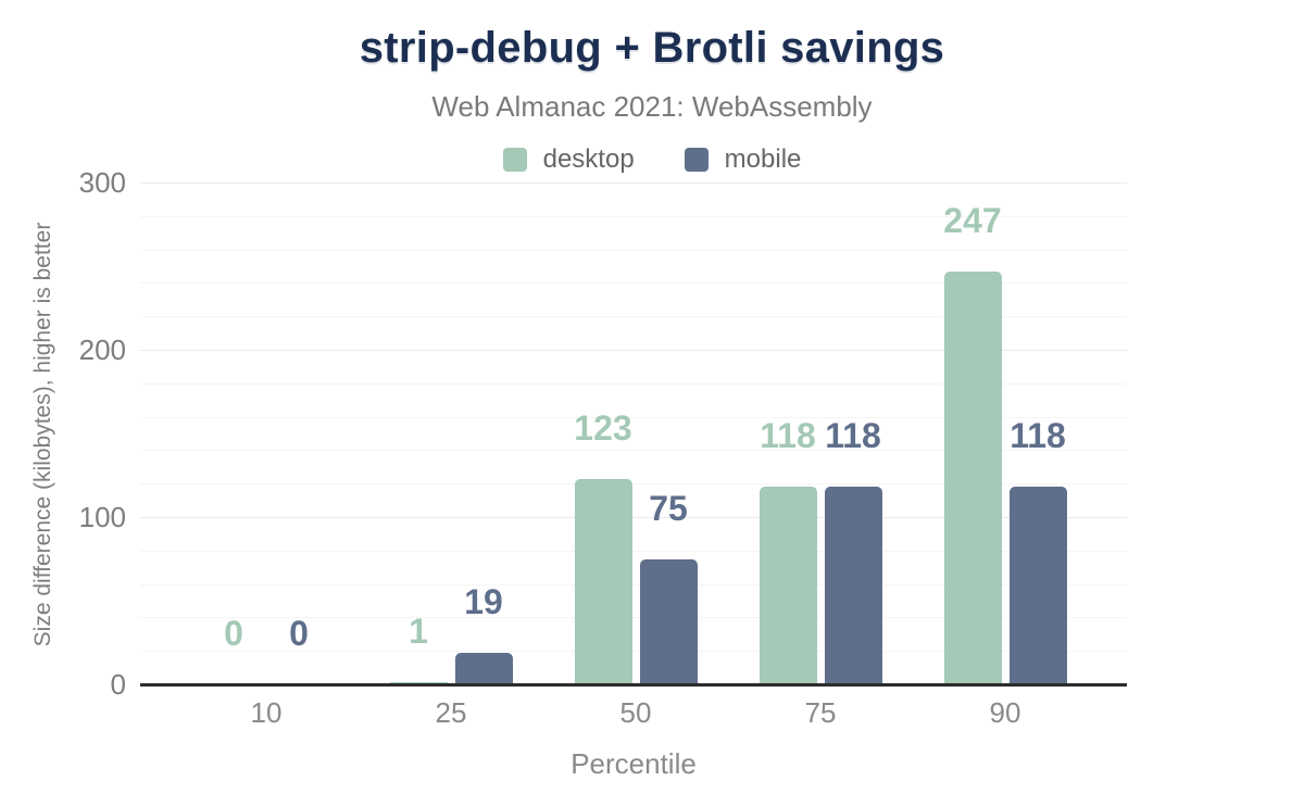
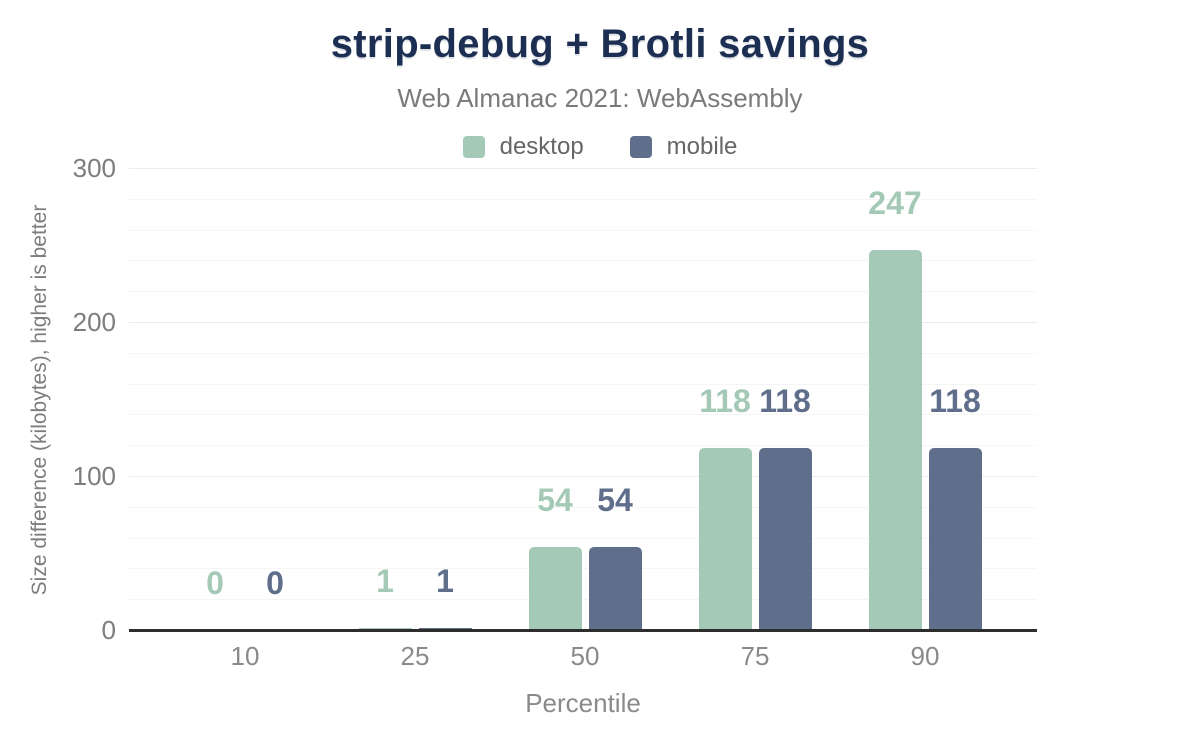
mobile/25: 19 -> 1
desktop/50: 123 -> 54
mobile/50: 75 -> 54
